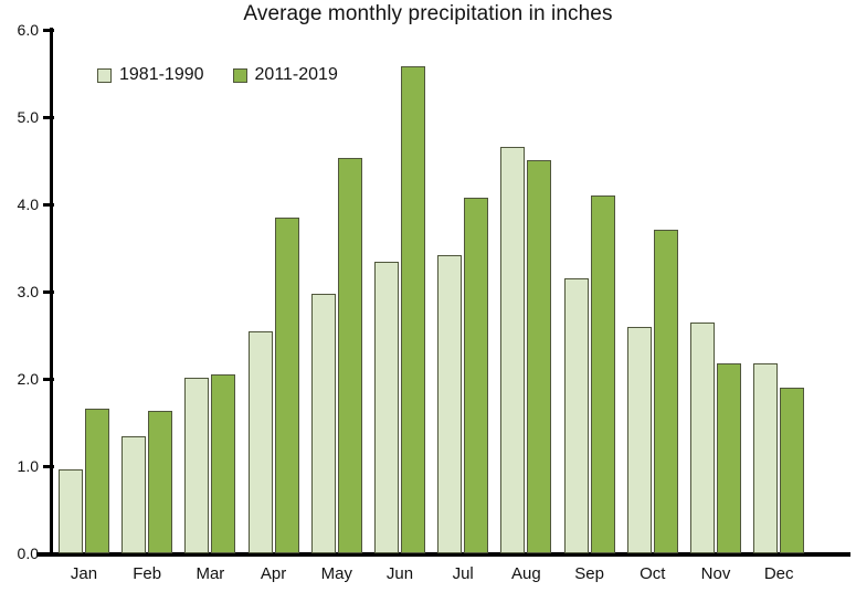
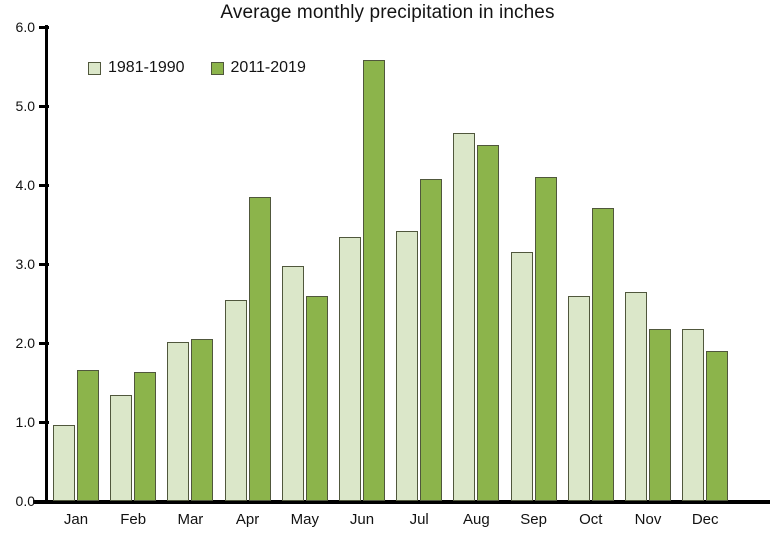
2011-2019/May: 4.5 -> 2.6
